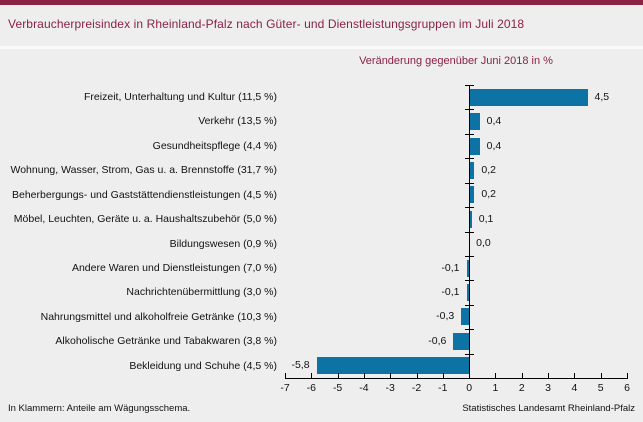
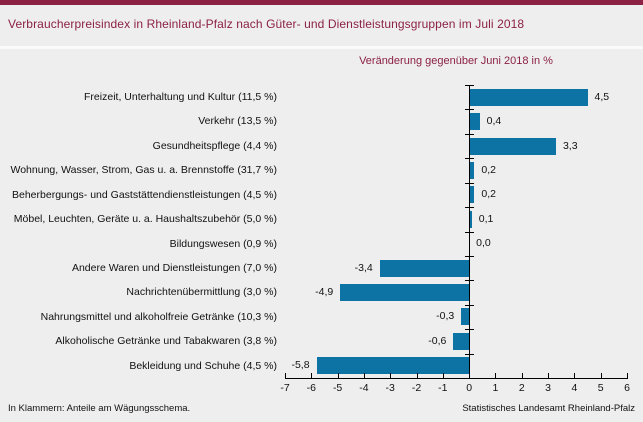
Gesundheitspflege (4,4 %): 0,4 -> 3,3
Andere Waren und Dienstleistungen (7,0 %): -0,1 -> -3,4
Nachrichtenübermittlung (3,0 %): -0,1 -> -4,9
